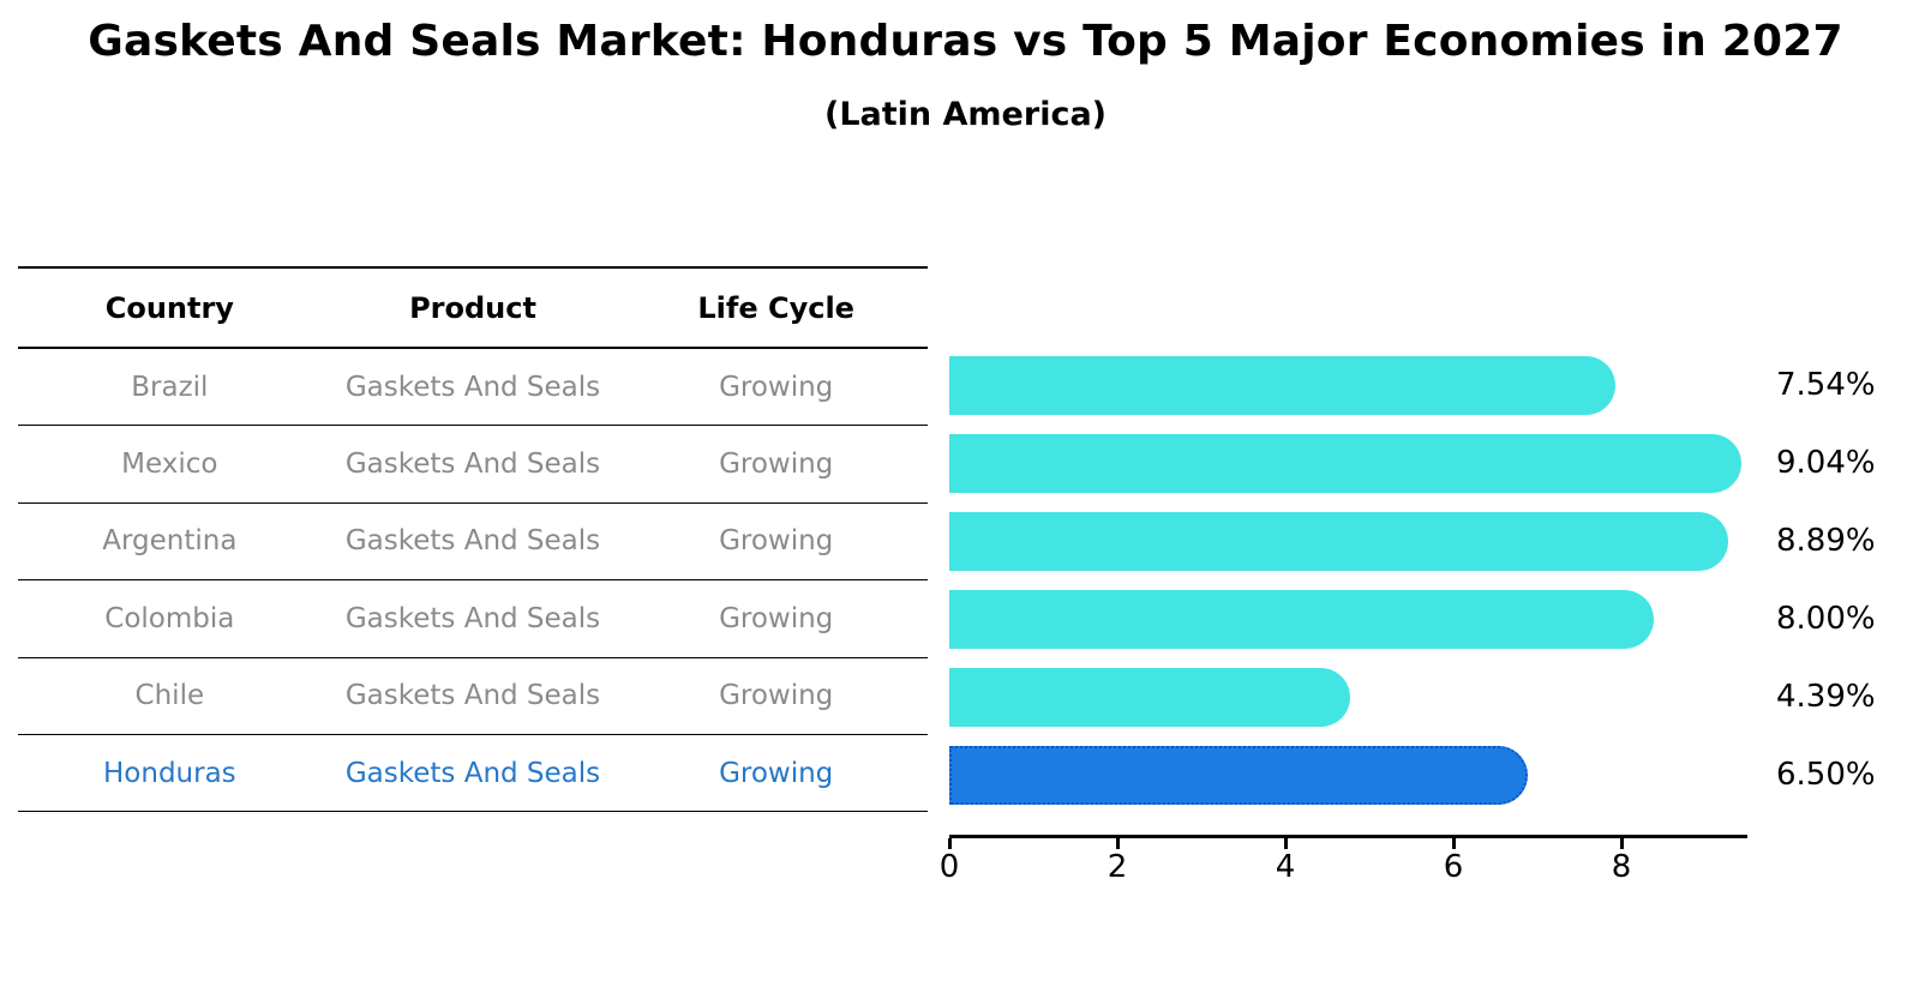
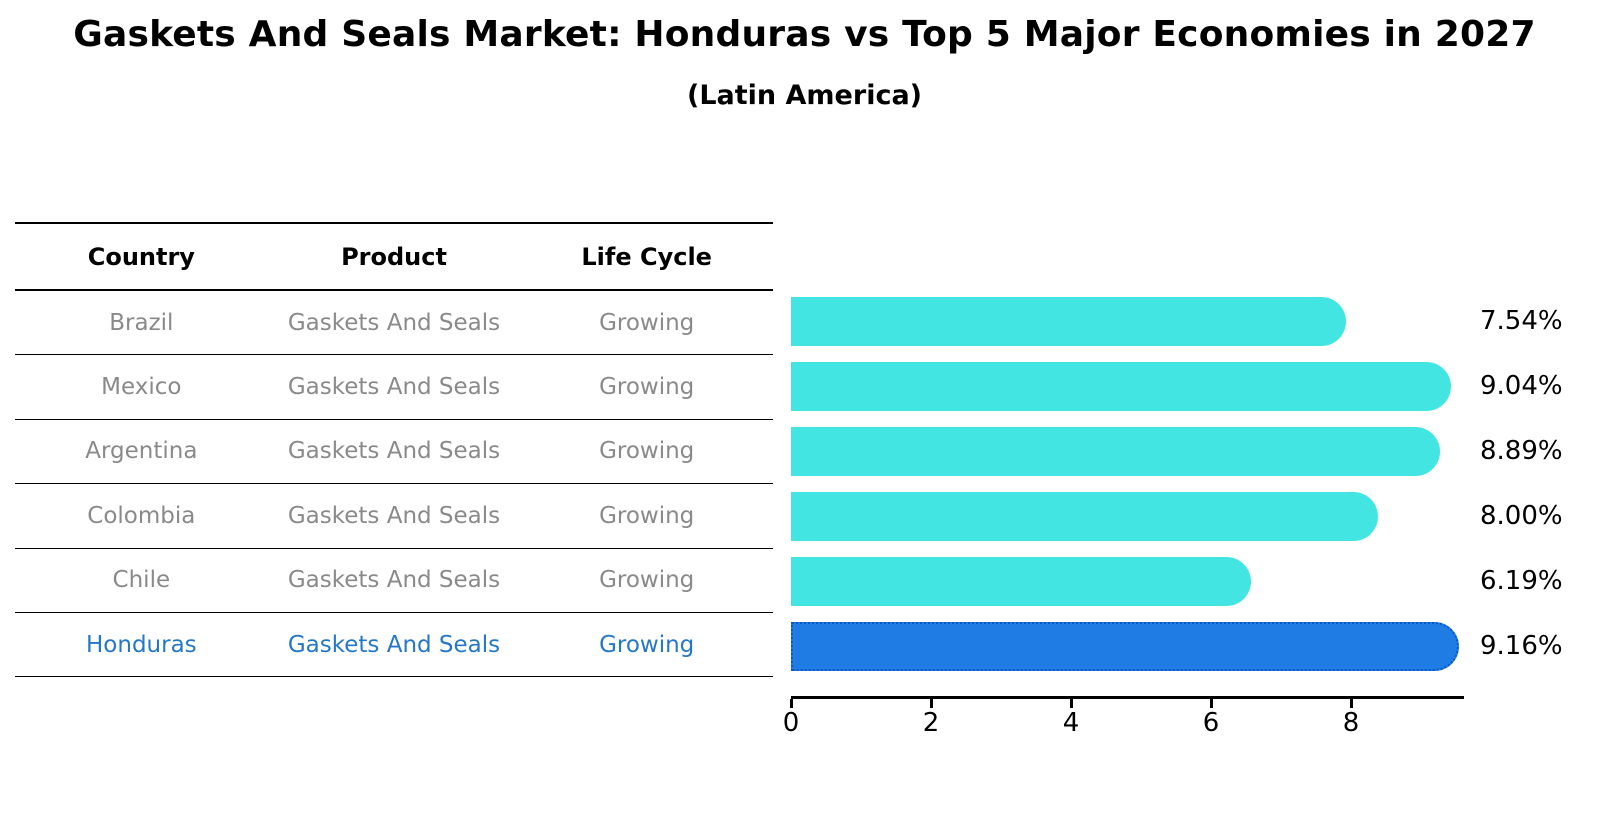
Chile: 4.39% -> 6.19%
Honduras: 6.50% -> 9.16%
